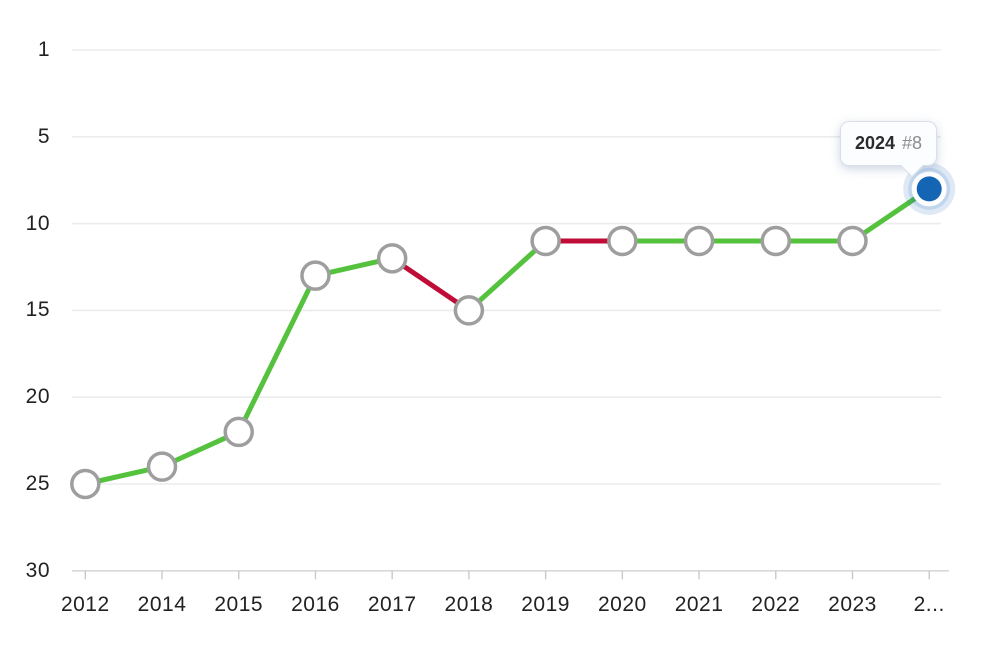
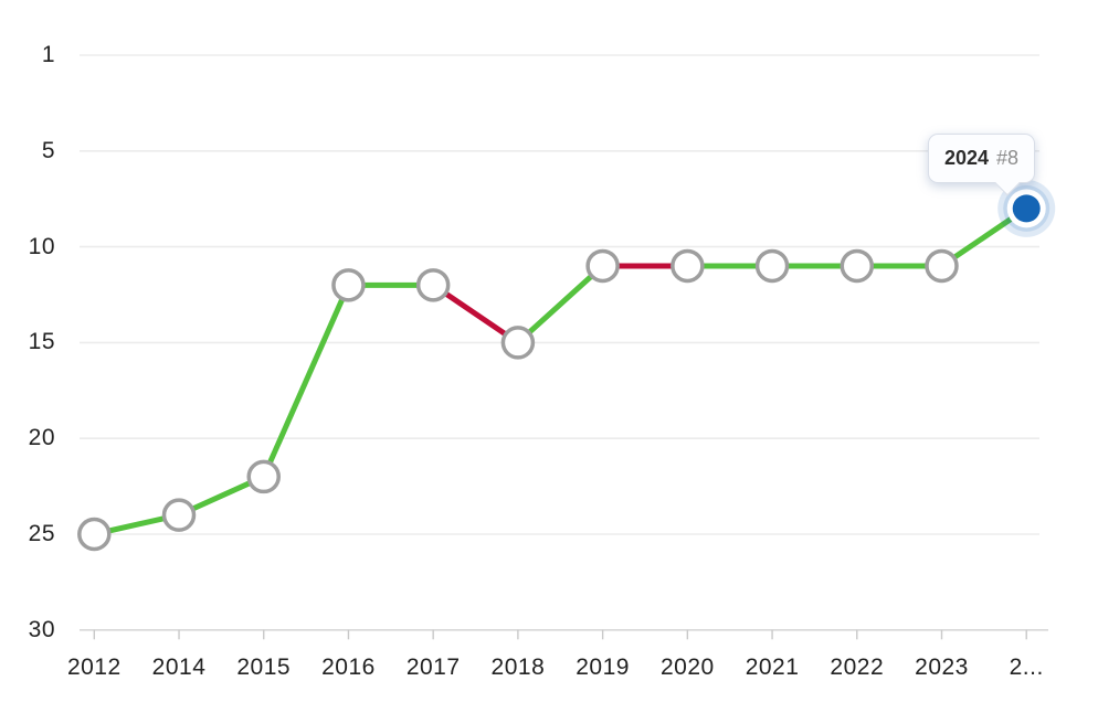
2016: 13 -> 12
